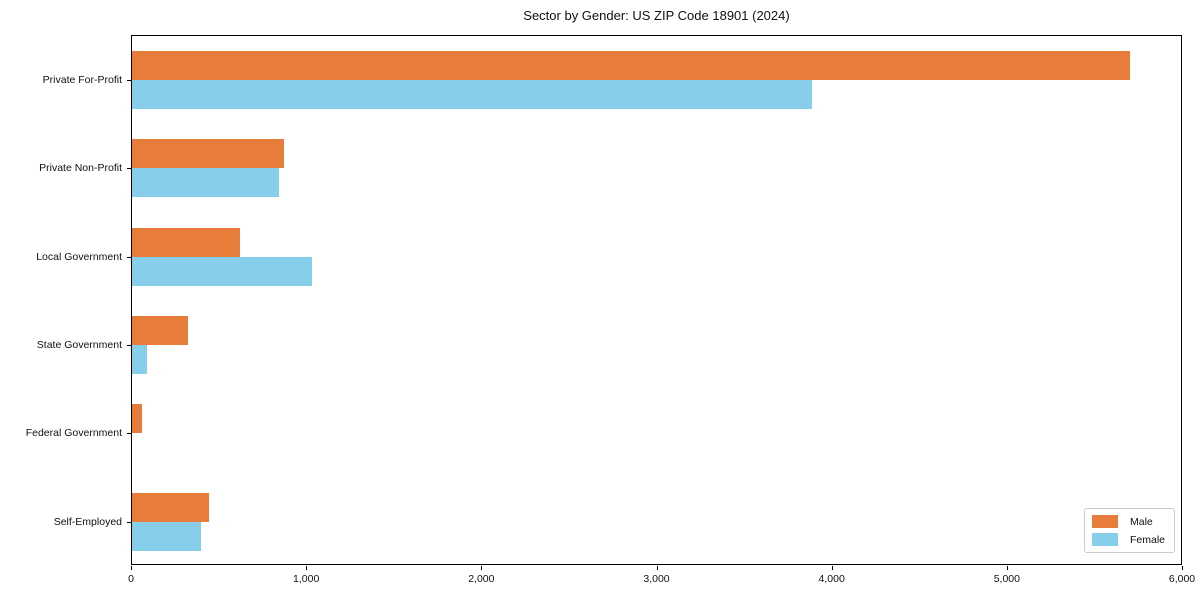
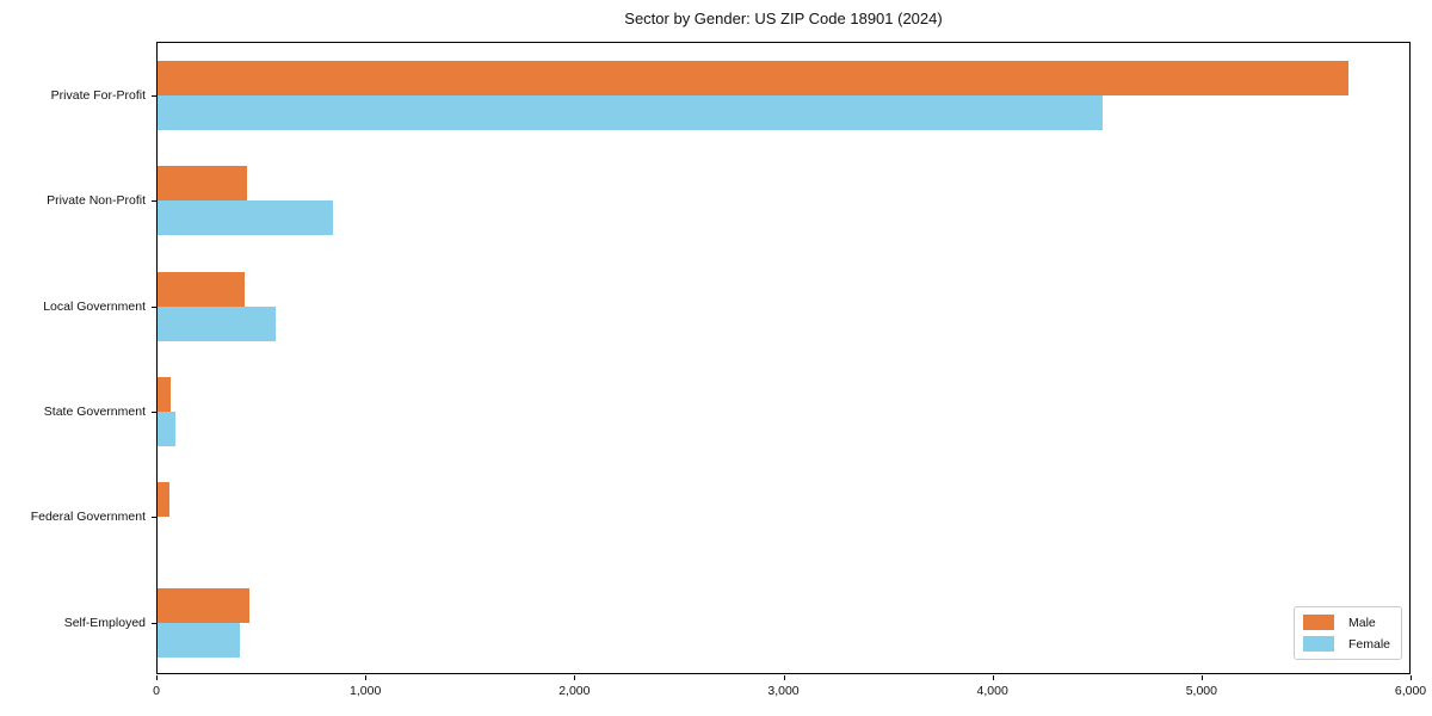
Female/Private For-Profit: 3890 -> 4530
Male/Private Non-Profit: 870 -> 430
Male/Local Government: 620 -> 420
Female/Local Government: 1030 -> 560
Male/State Government: 320 -> 60
